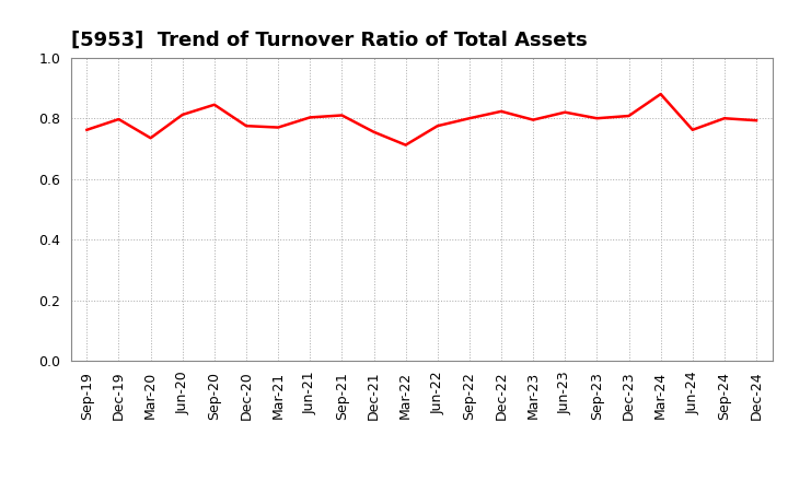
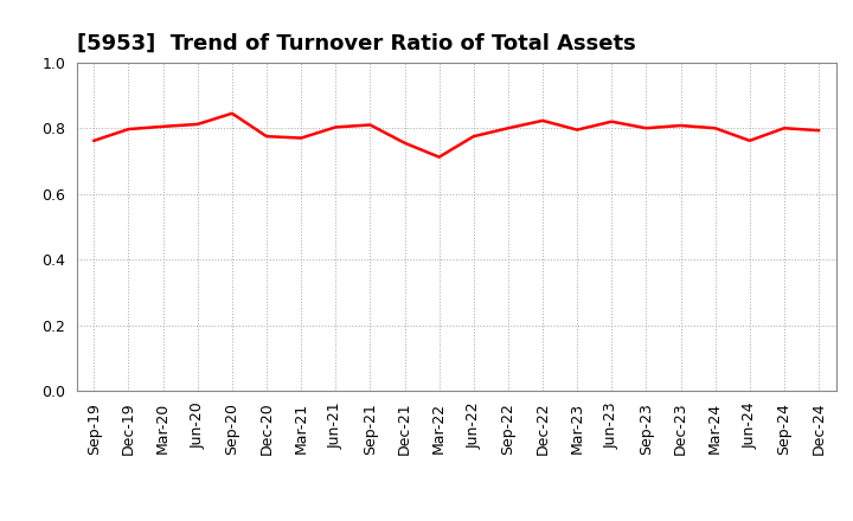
Mar-20: 0.735 -> 0.805
Mar-24: 0.880 -> 0.800
